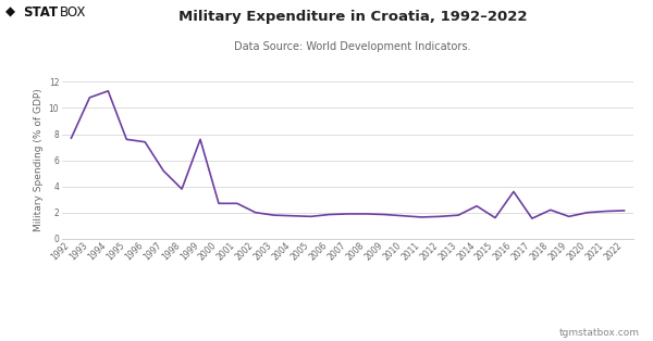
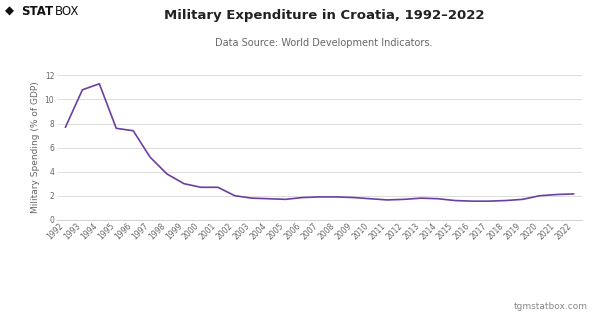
1999: 7.6 -> 3.0
2014: 2.5 -> 1.8
2016: 3.6 -> 1.6
2018: 2.2 -> 1.6
